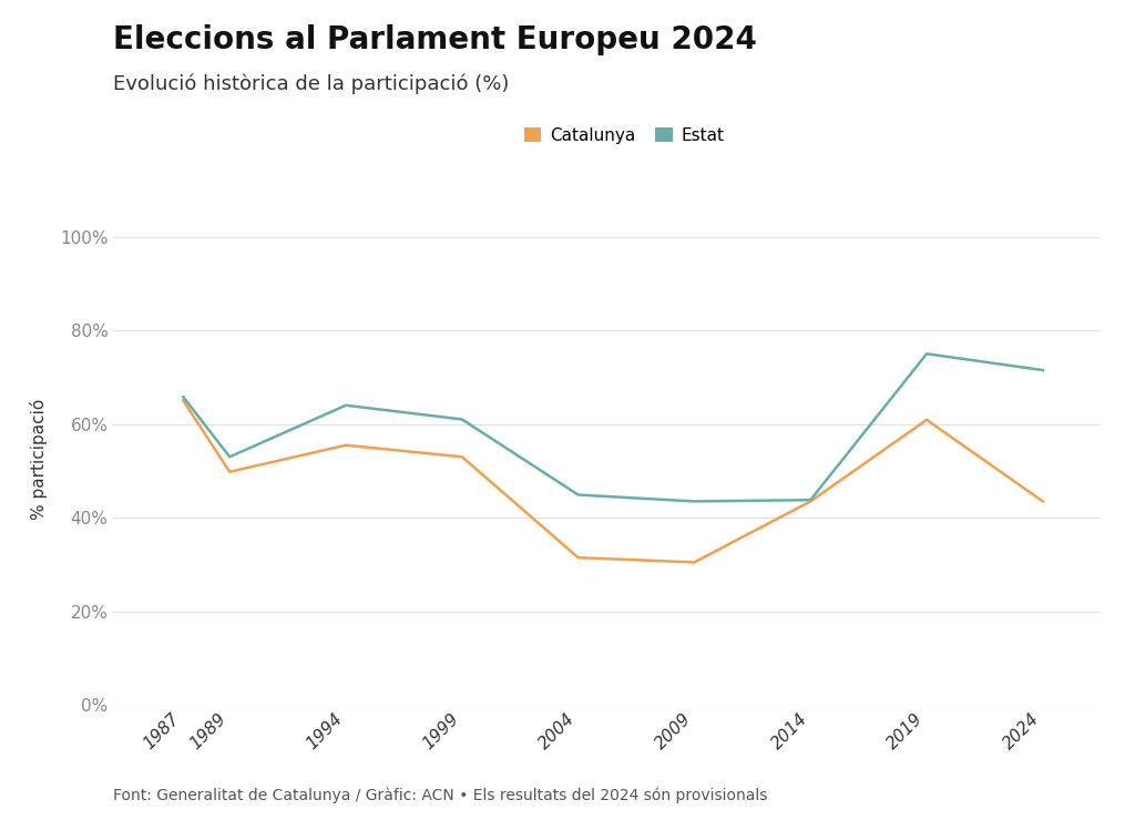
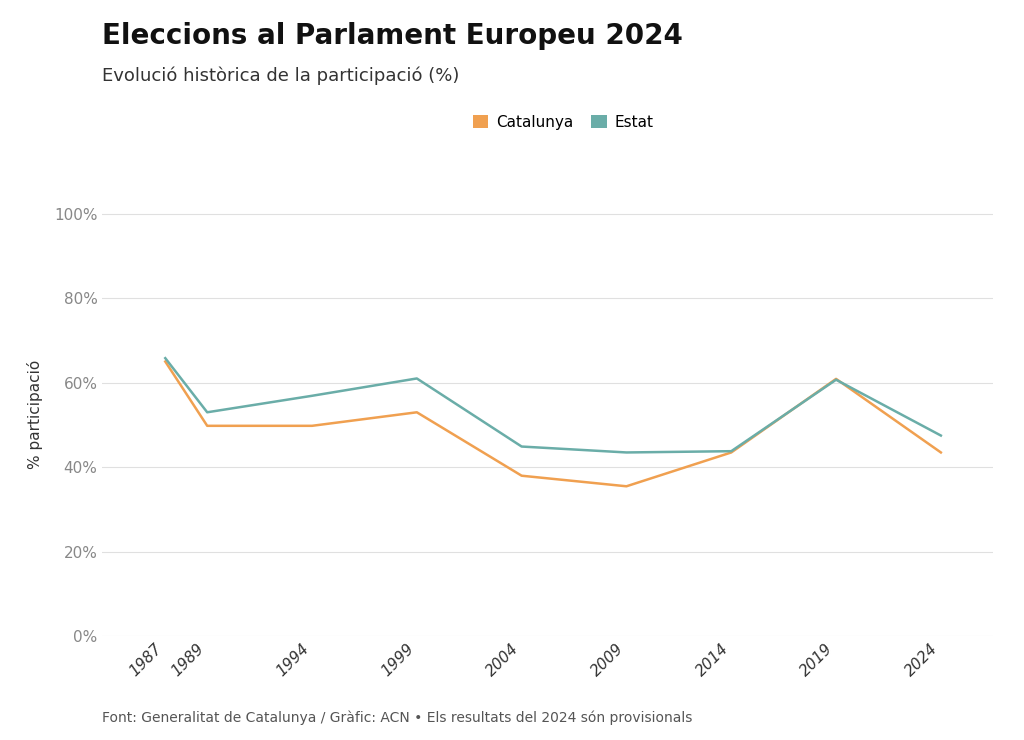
Catalunya/1994: 55.5% -> 49.8%
Estat/1994: 64.0% -> 56.9%
Catalunya/2004: 31.5% -> 38.0%
Catalunya/2009: 30.5% -> 35.5%
Estat/2019: 75.0% -> 60.7%
Estat/2024: 71.5% -> 47.5%
